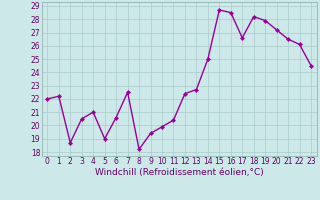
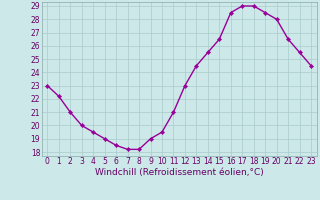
0: 22.0 -> 23.0
2: 18.7 -> 21.0
3: 20.5 -> 20.0
4: 21.0 -> 19.5
6: 20.6 -> 18.5
7: 22.5 -> 18.2
9: 19.4 -> 19.0
10: 19.9 -> 19.5
11: 20.4 -> 21.0
12: 22.4 -> 23.0
13: 22.7 -> 24.5
14: 25.0 -> 25.5
15: 28.7 -> 26.5
17: 26.6 -> 29.0
18: 28.2 -> 29.0
19: 27.9 -> 28.5
20: 27.2 -> 28.0
22: 26.1 -> 25.5
